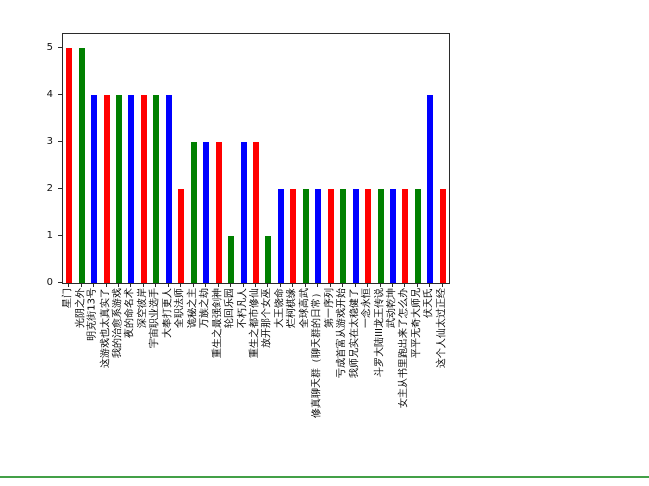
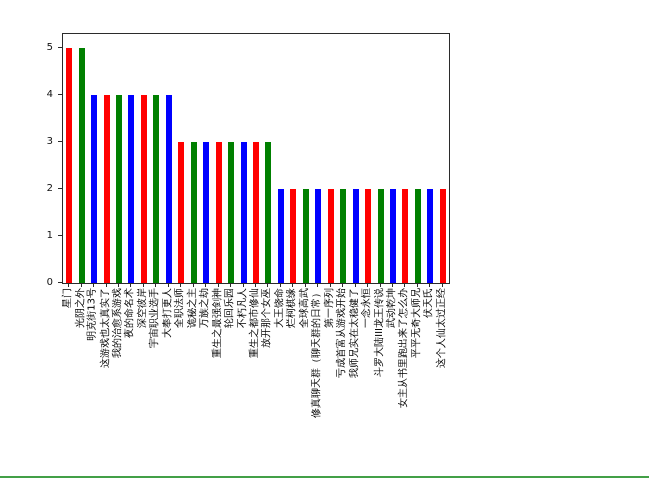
全职法师: 2 -> 3
轮回乐园: 1 -> 3
放开那个女巫: 1 -> 3
伏天氏: 4 -> 2
